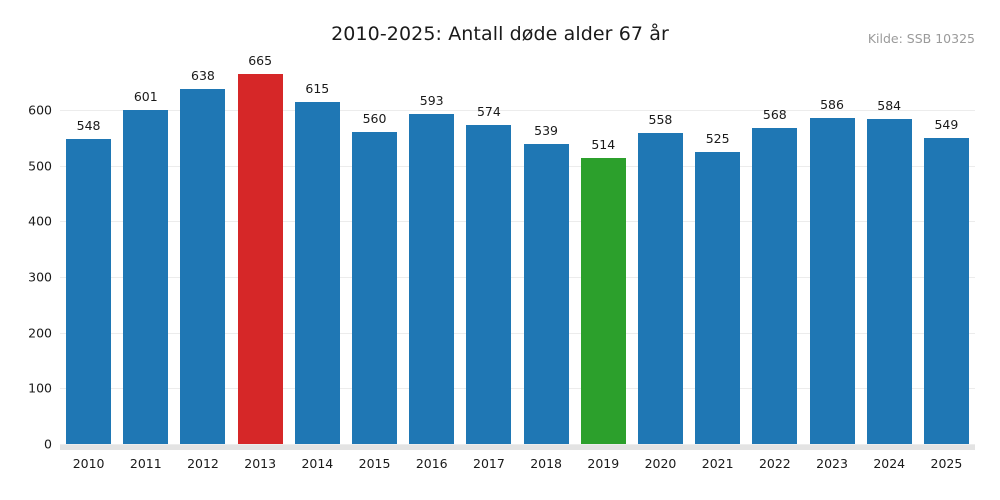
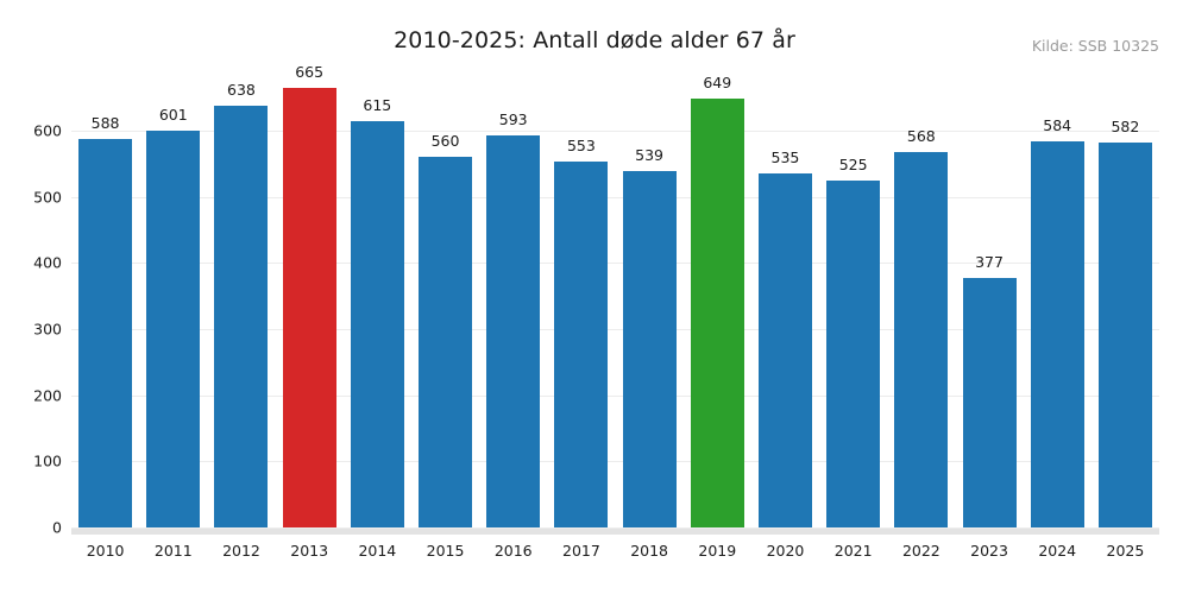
2010: 548 -> 588
2017: 574 -> 553
2019: 514 -> 649
2020: 558 -> 535
2023: 586 -> 377
2025: 549 -> 582
